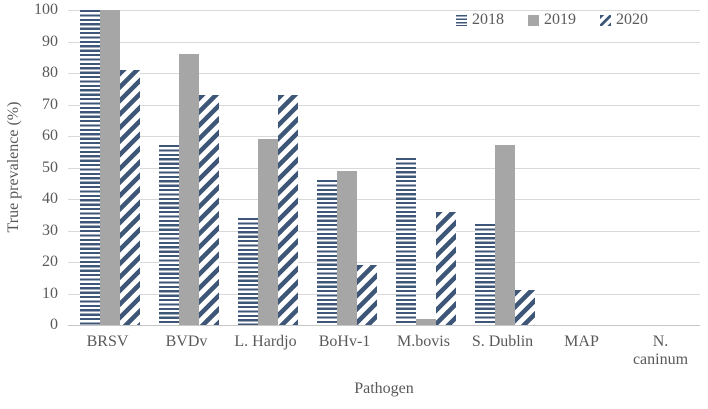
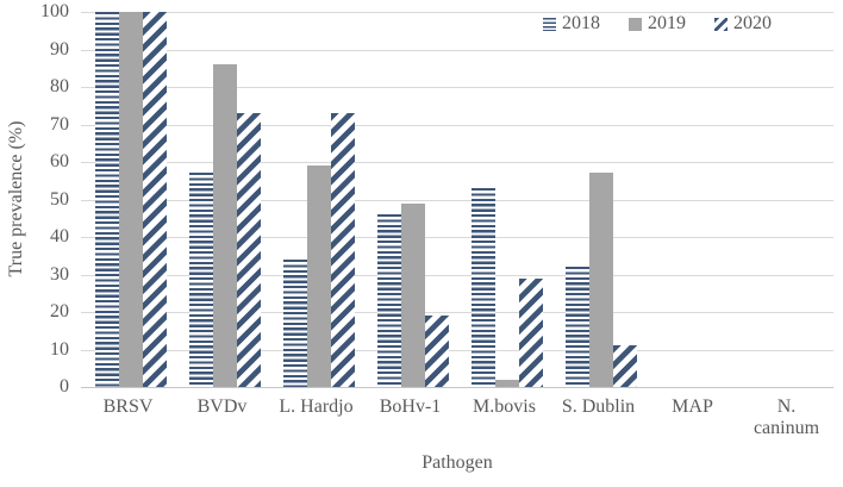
2020/BRSV: 81 -> 100
2020/M.bovis: 36 -> 29
